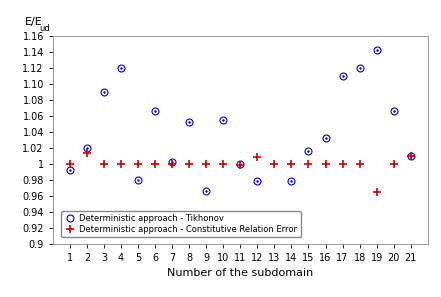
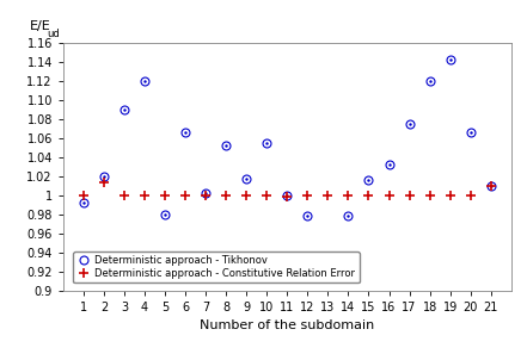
Deterministic approach - Tikhonov/9: 0.966 -> 1.017
Deterministic approach - Constitutive Relation Error/12: 1.008 -> 1.000
Deterministic approach - Tikhonov/17: 1.110 -> 1.075
Deterministic approach - Constitutive Relation Error/19: 0.964 -> 1.000
